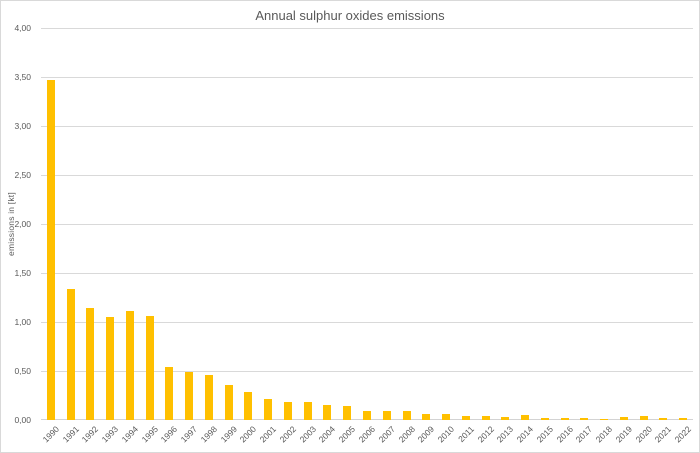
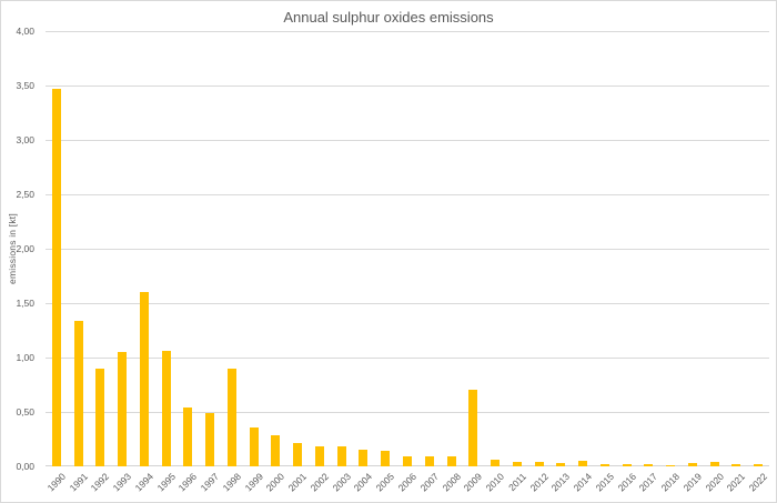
1992: 1,1 -> 0,9
1994: 1,1 -> 1,6
1998: 0,5 -> 0,9
2009: 0,1 -> 0,7
